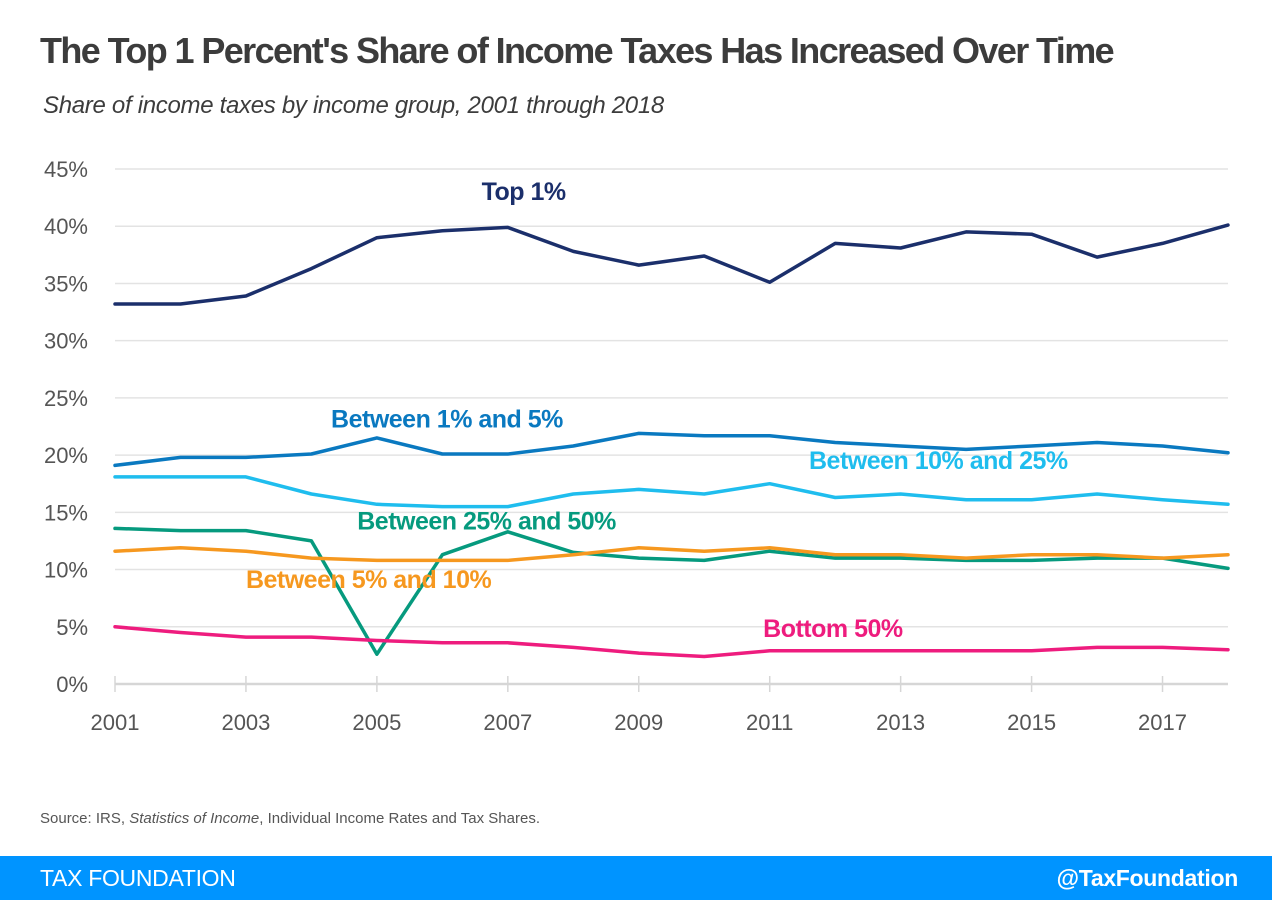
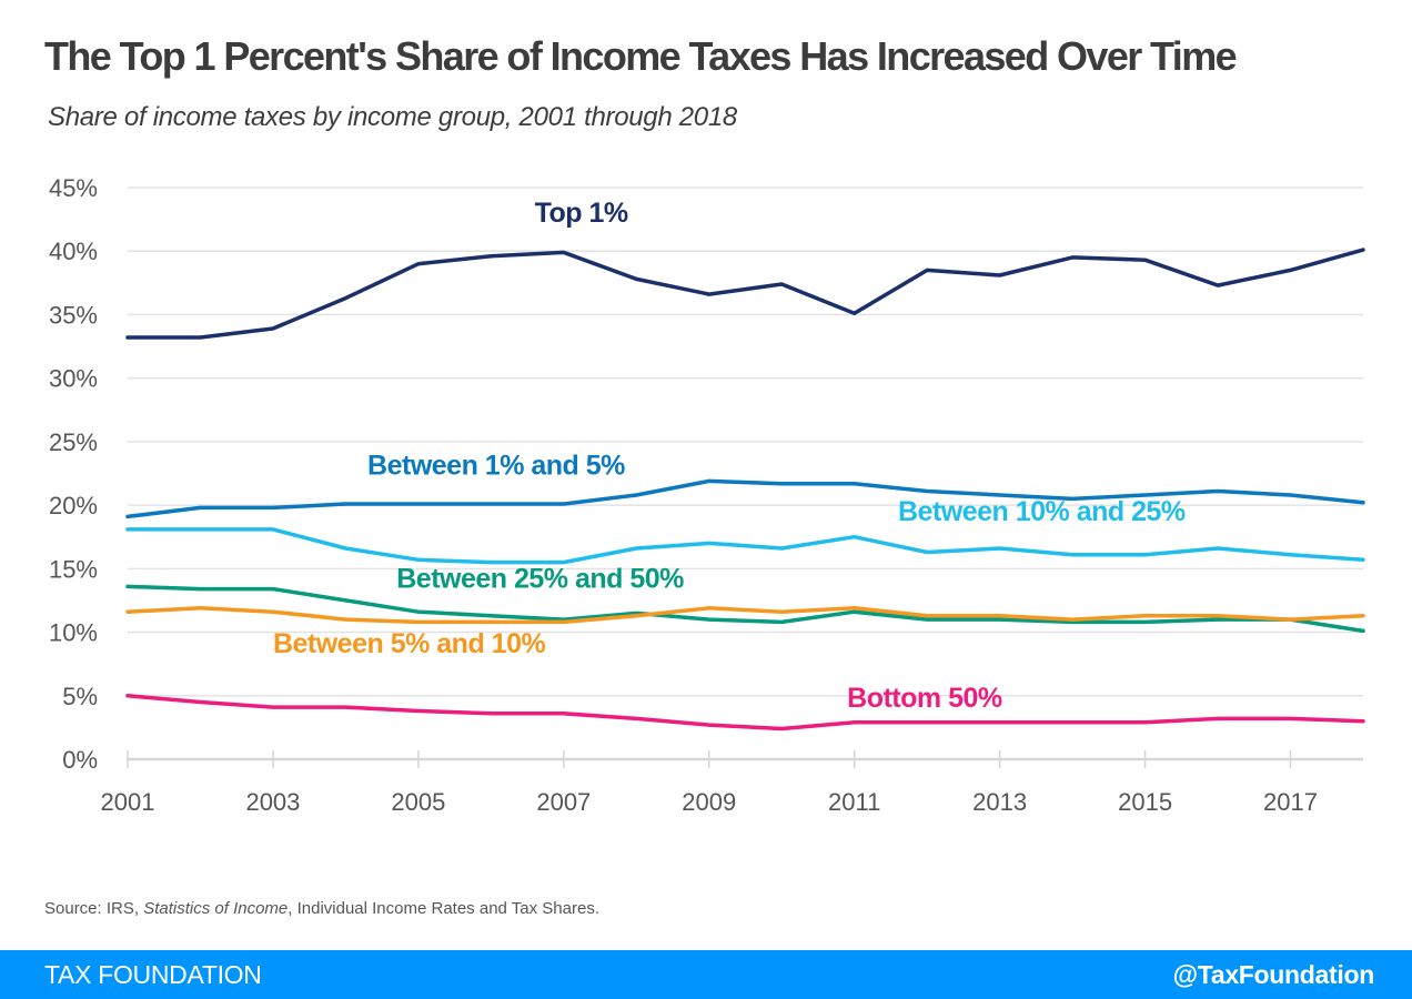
Between 1% and 5%/2005: 21.5% -> 20.1%
Between 25% and 50%/2005: 2.6% -> 11.6%
Between 25% and 50%/2007: 13.3% -> 11.0%
